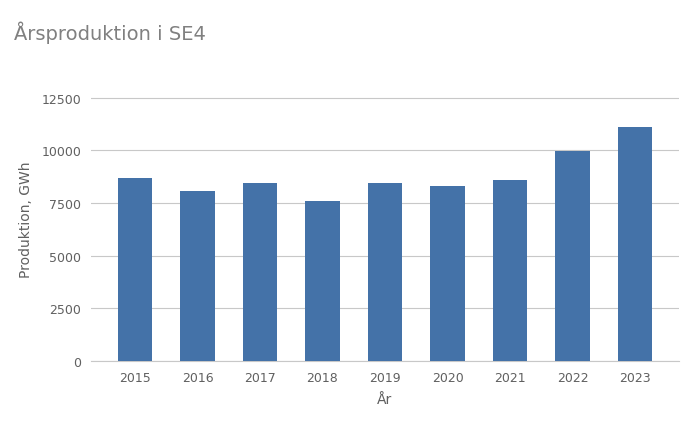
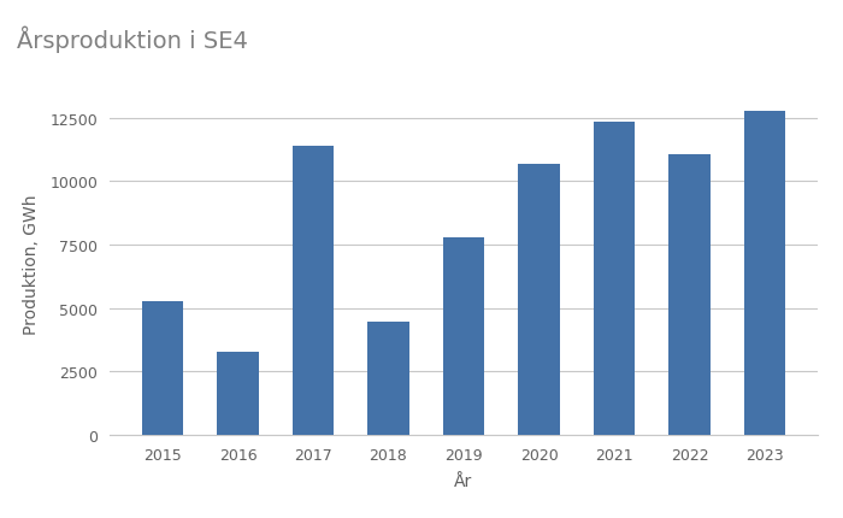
2015: 8700 -> 5250
2016: 8050 -> 3300
2017: 8450 -> 11400
2018: 7600 -> 4450
2019: 8450 -> 7800
2020: 8300 -> 10700
2021: 8600 -> 12350
2022: 9950 -> 11050
2023: 11100 -> 12750
